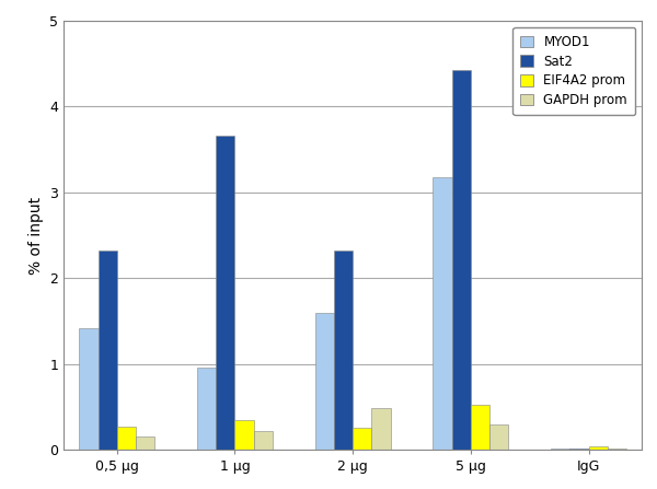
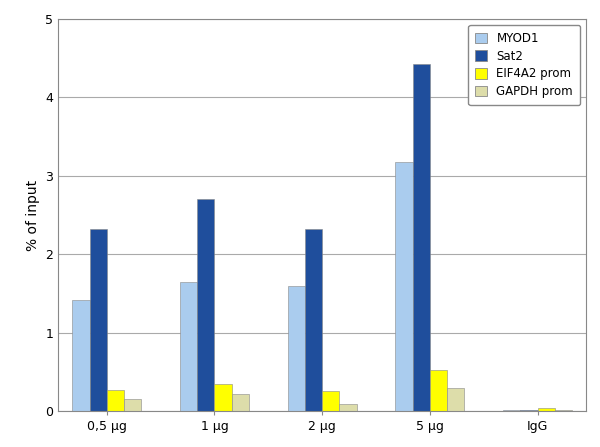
MYOD1/1 μg: 0.96 -> 1.65
Sat2/1 μg: 3.66 -> 2.70
GAPDH prom/2 μg: 0.48 -> 0.09
